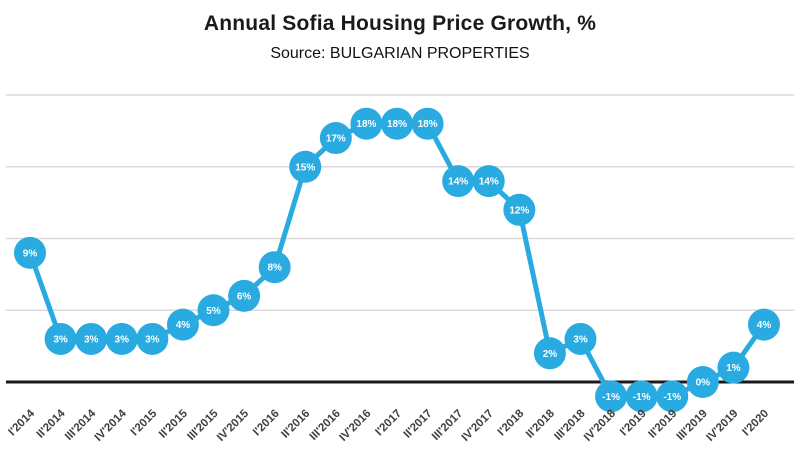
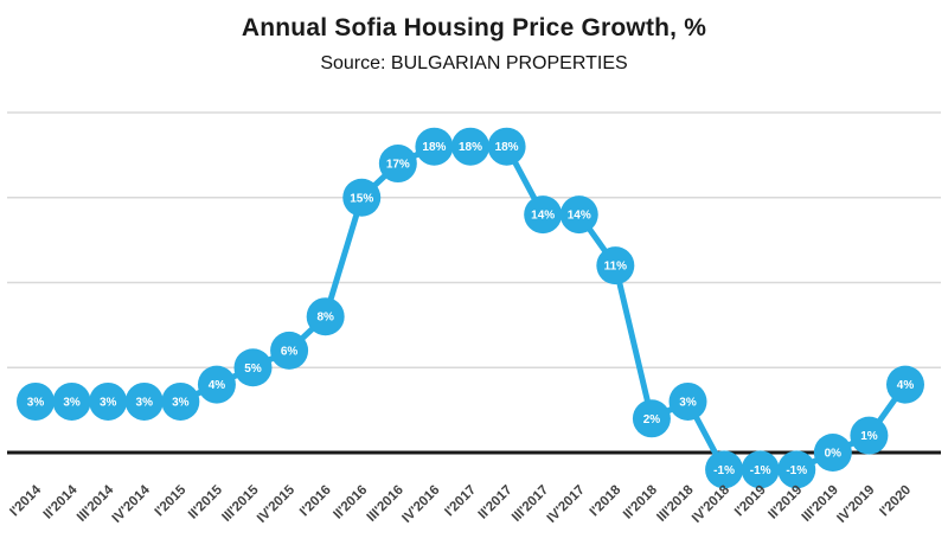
I'2014: 9% -> 3%
I'2018: 12% -> 11%
